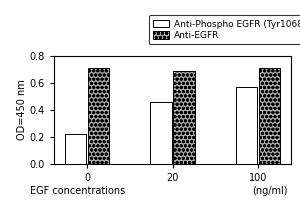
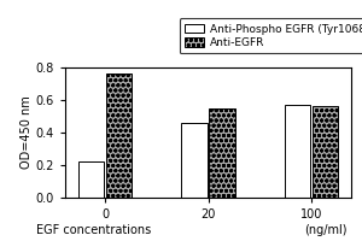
Anti-EGFR/0: 0.71 -> 0.76
Anti-EGFR/20: 0.69 -> 0.55
Anti-EGFR/100: 0.71 -> 0.56
